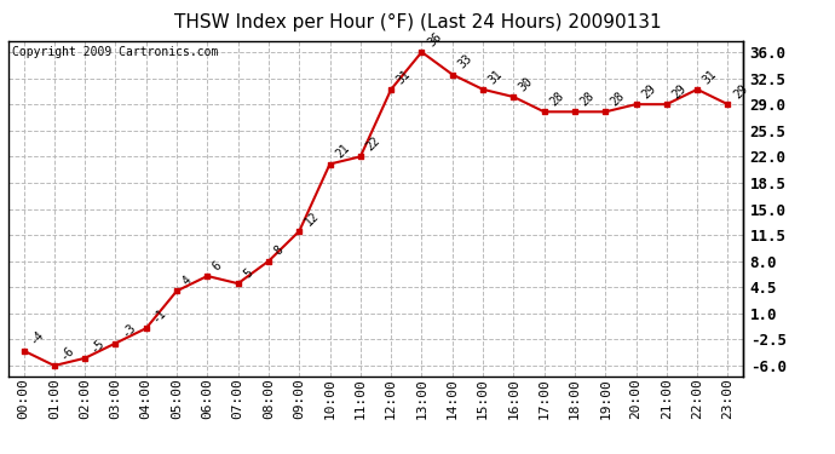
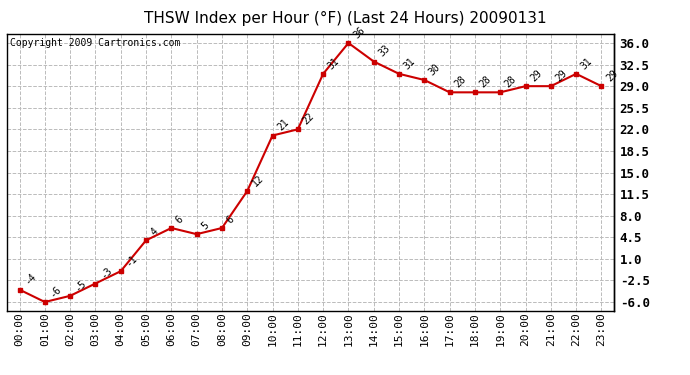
08:00: 8 -> 6
